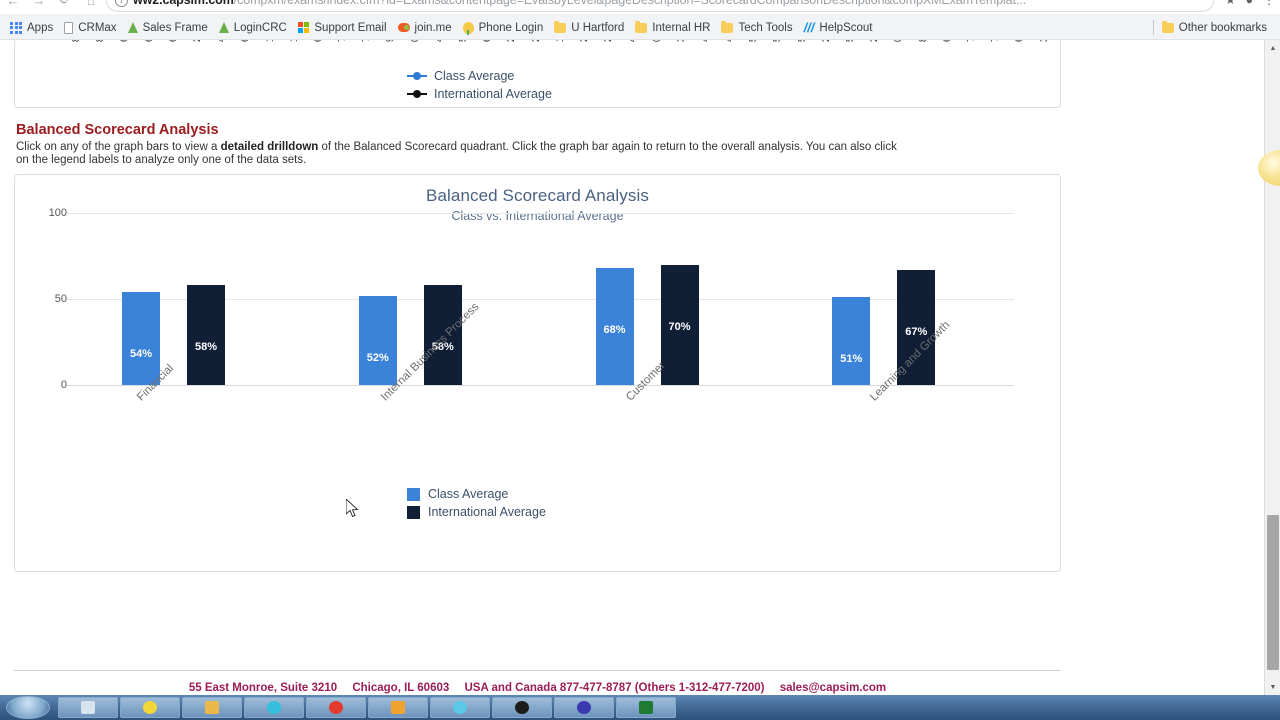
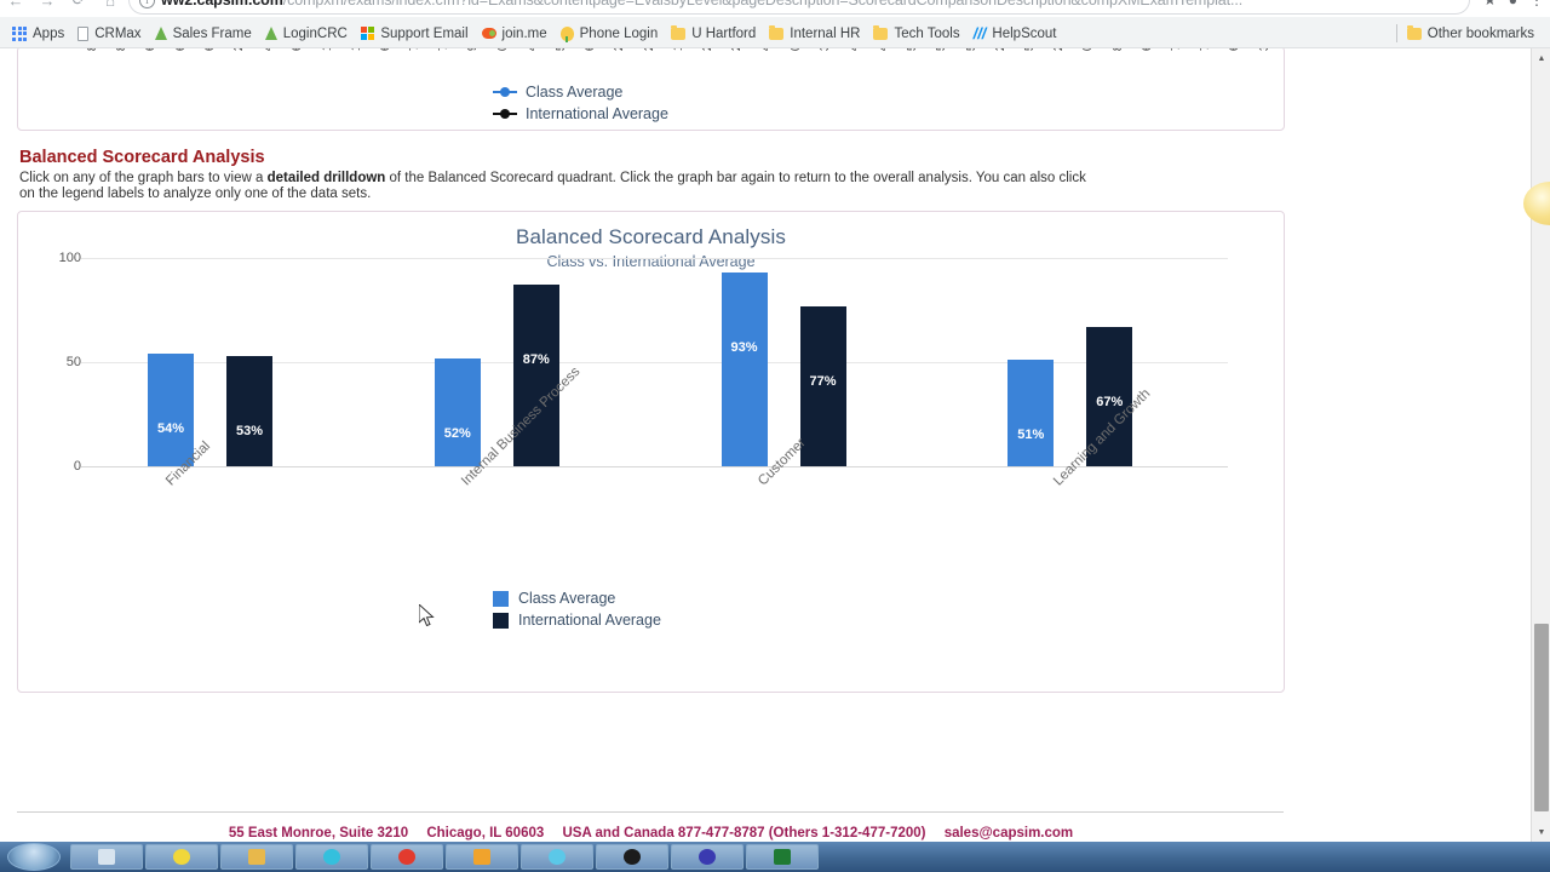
International Average/Financial: 58% -> 53%
International Average/Internal Business Process: 58% -> 87%
Class Average/Customer: 68% -> 93%
International Average/Customer: 70% -> 77%
